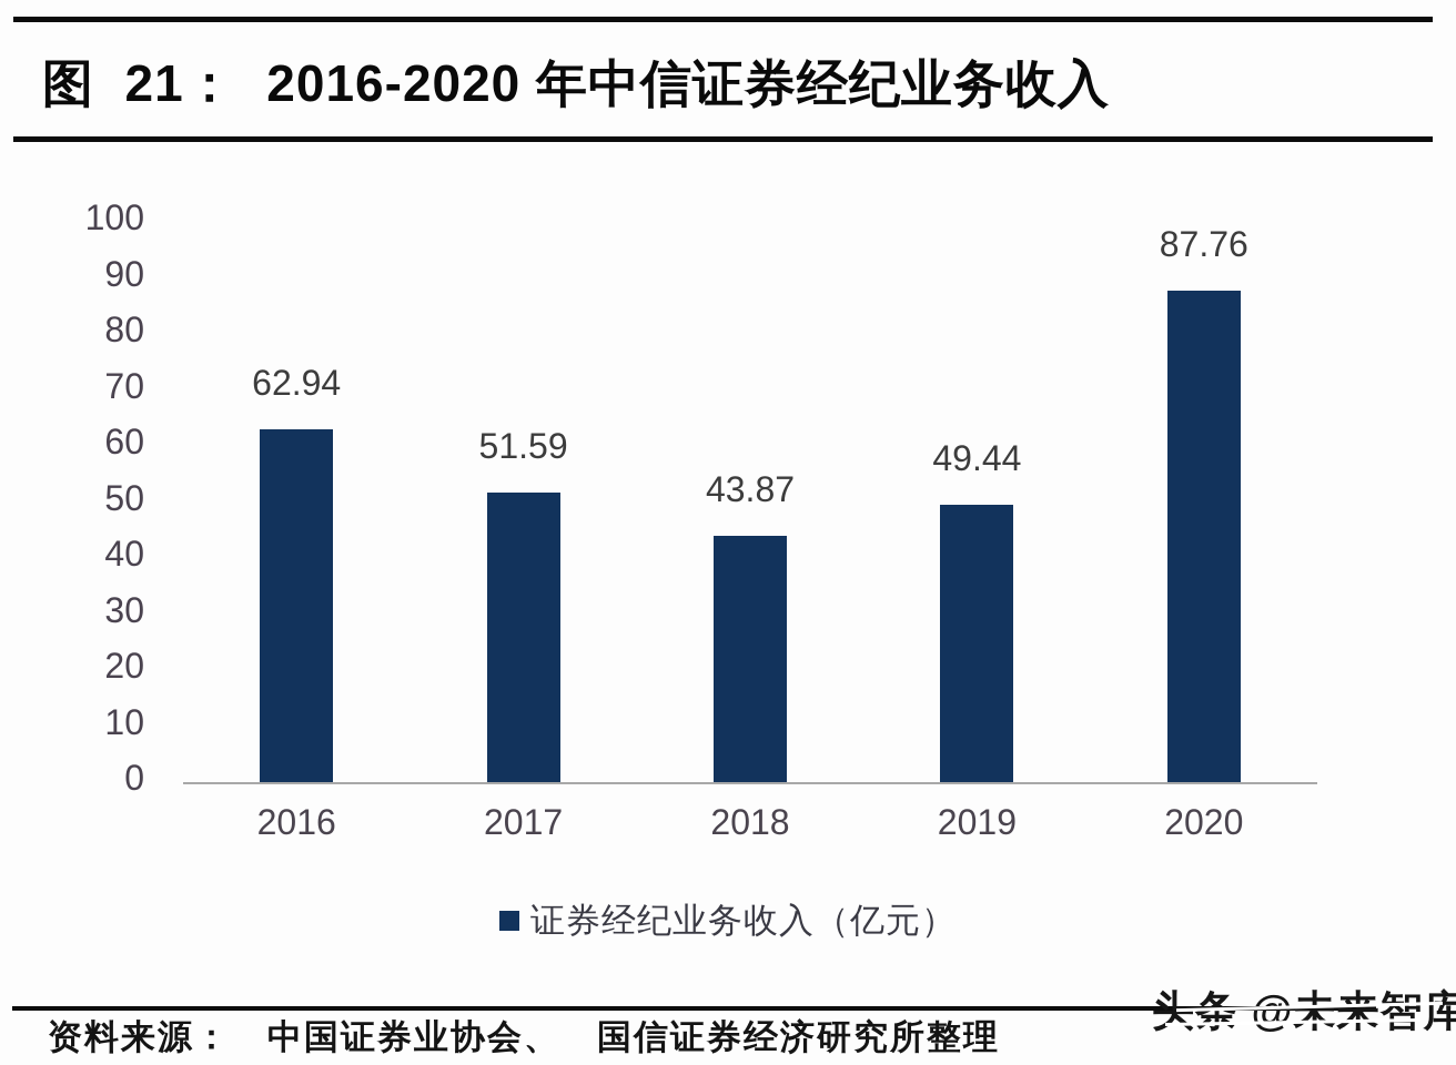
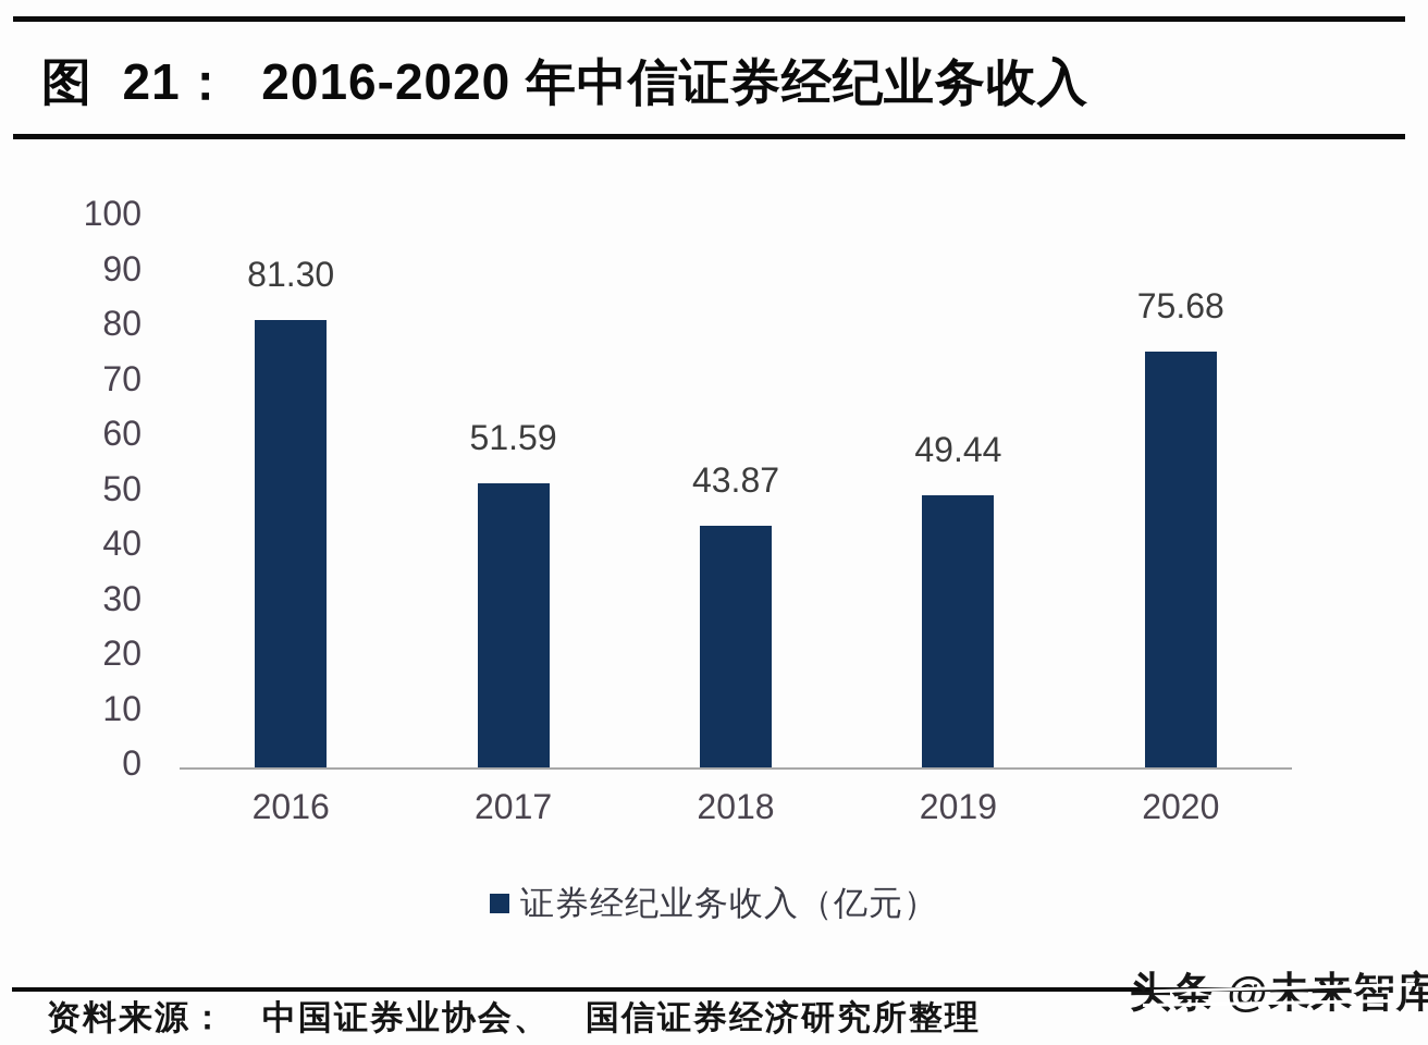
2016: 62.94 -> 81.30
2020: 87.76 -> 75.68
